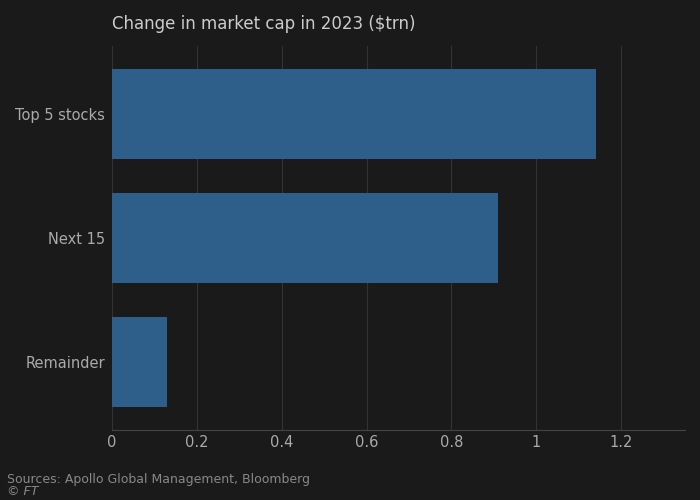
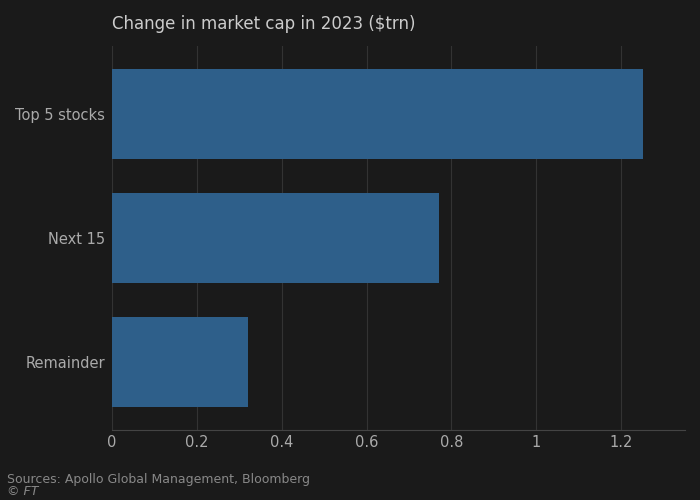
Top 5 stocks: 1.14 -> 1.25
Next 15: 0.91 -> 0.77
Remainder: 0.13 -> 0.32
